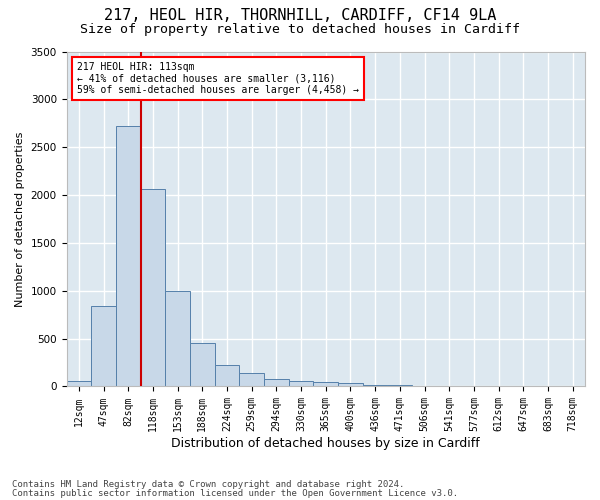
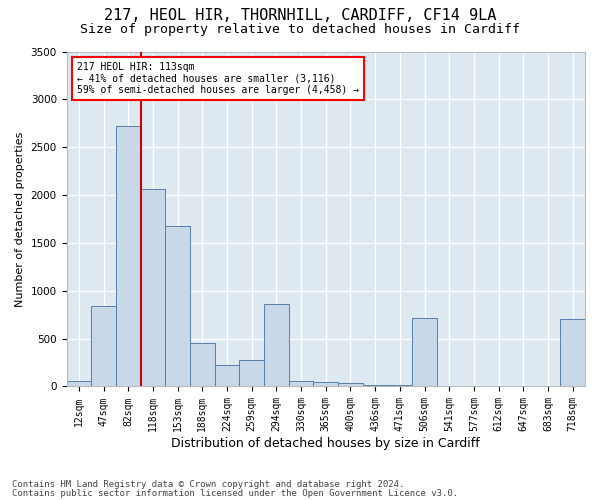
153sqm: 1000 -> 1680
259sqm: 140 -> 280
294sqm: 80 -> 860
506sqm: 10 -> 720
718sqm: 0 -> 700
